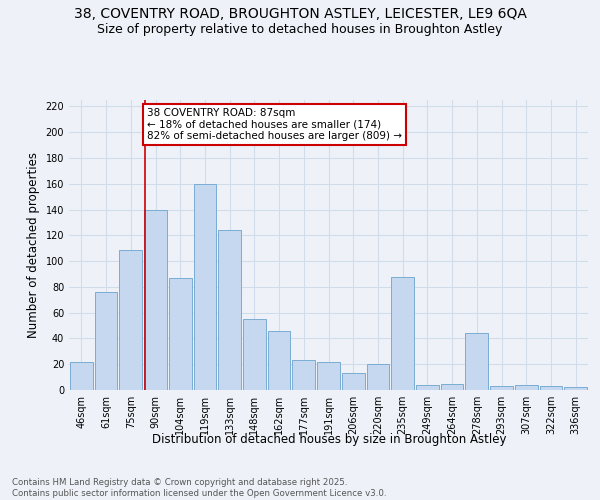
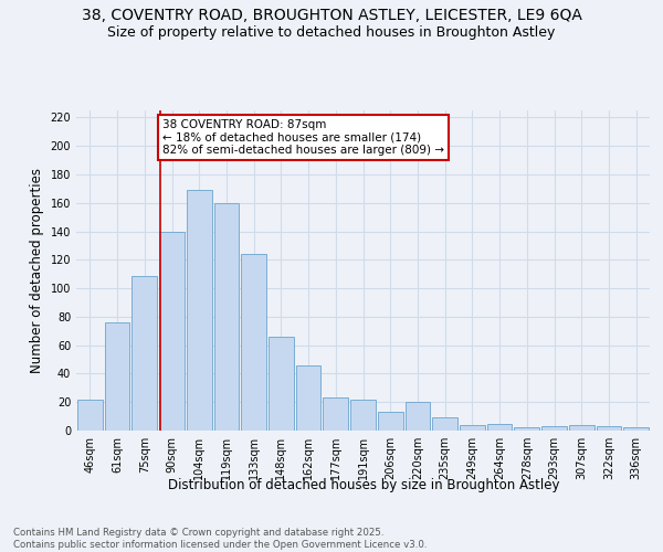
104sqm: 87 -> 169
148sqm: 55 -> 66
235sqm: 88 -> 9
278sqm: 44 -> 2
